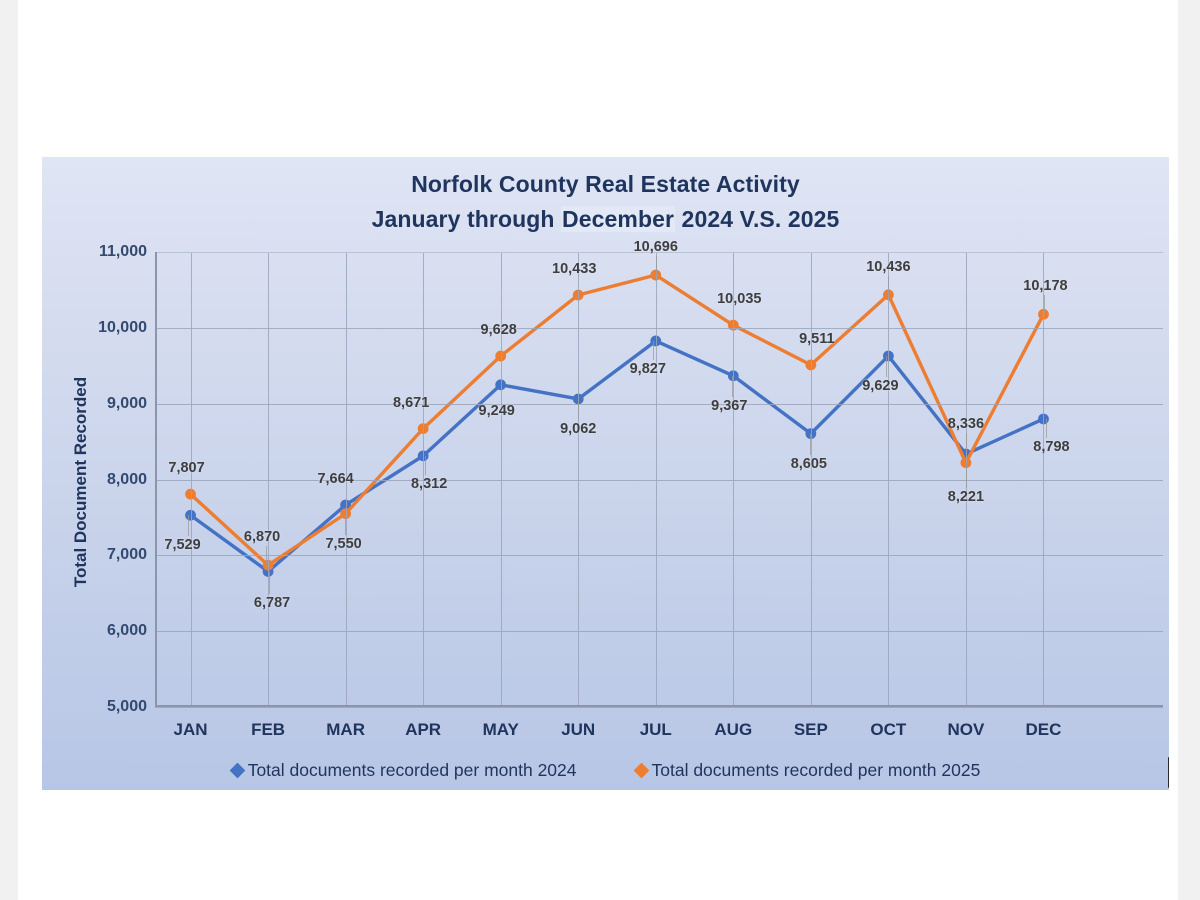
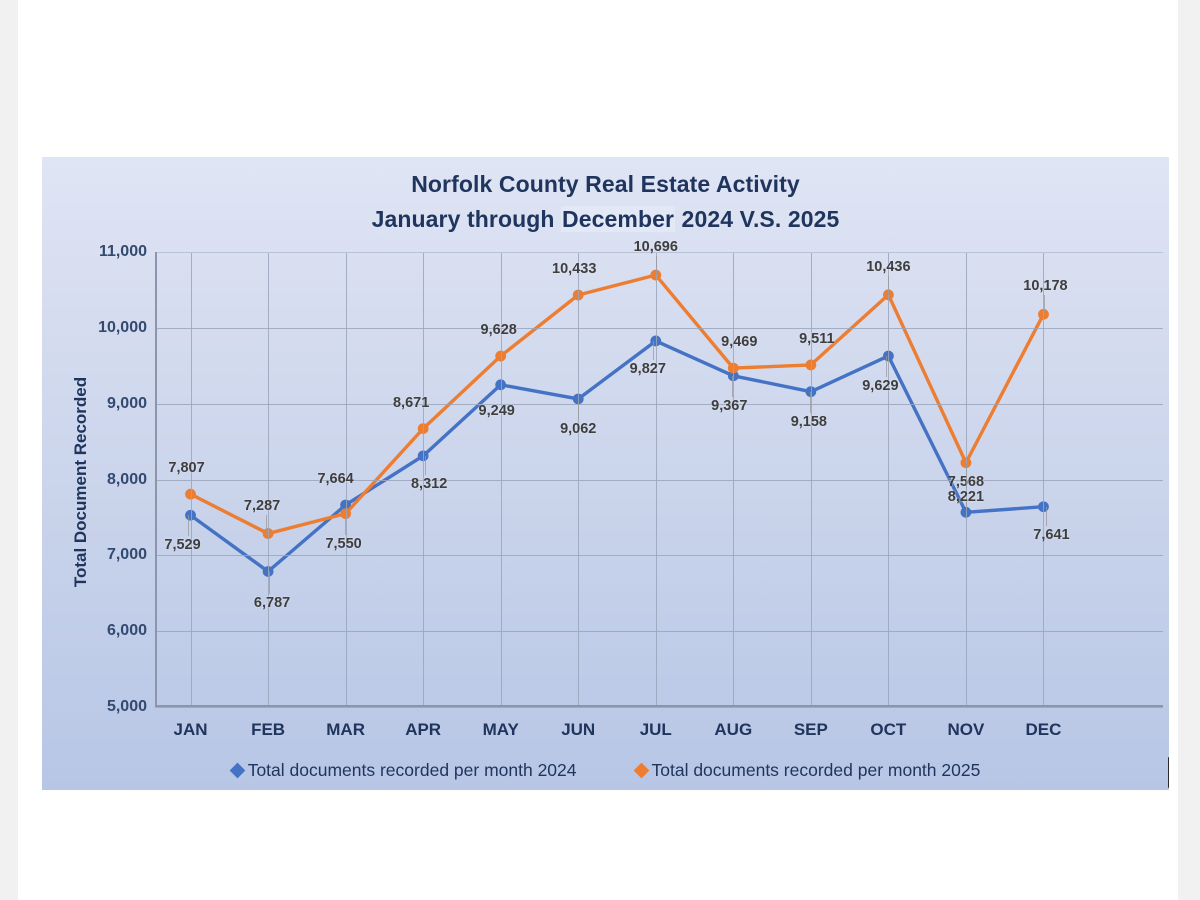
Total documents recorded per month 2025/FEB: 6,870 -> 7,287
Total documents recorded per month 2025/AUG: 10,035 -> 9,469
Total documents recorded per month 2024/SEP: 8,605 -> 9,158
Total documents recorded per month 2024/NOV: 8,336 -> 7,568
Total documents recorded per month 2024/DEC: 8,798 -> 7,641
